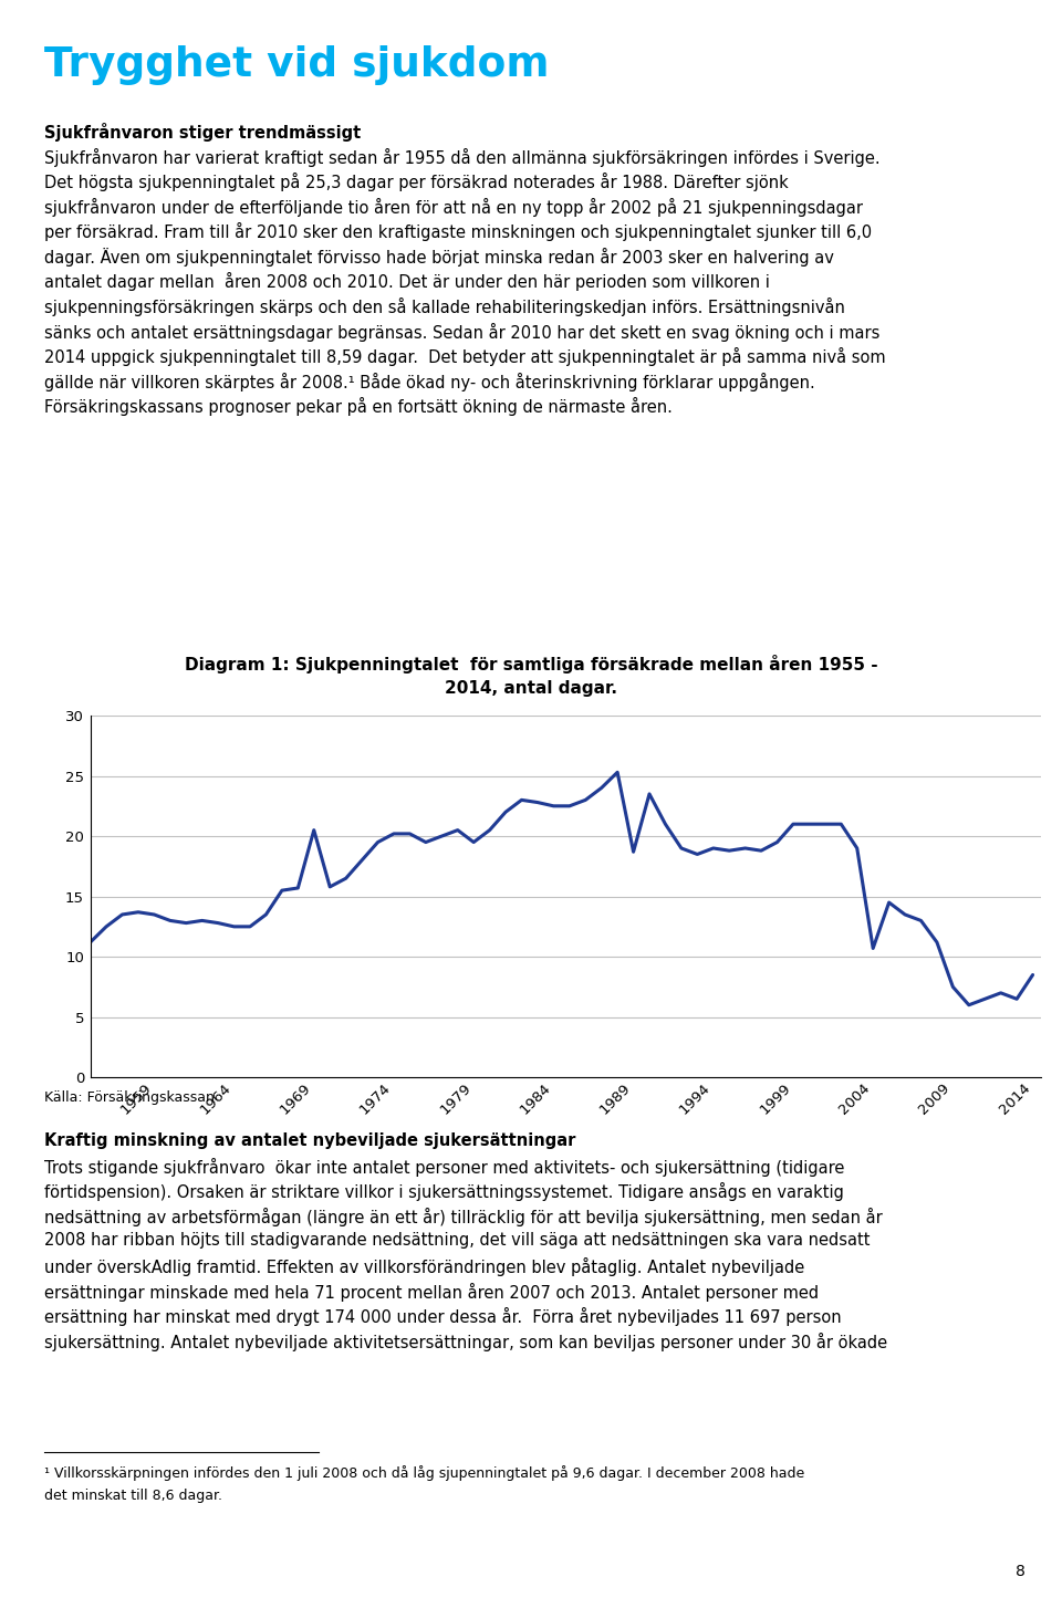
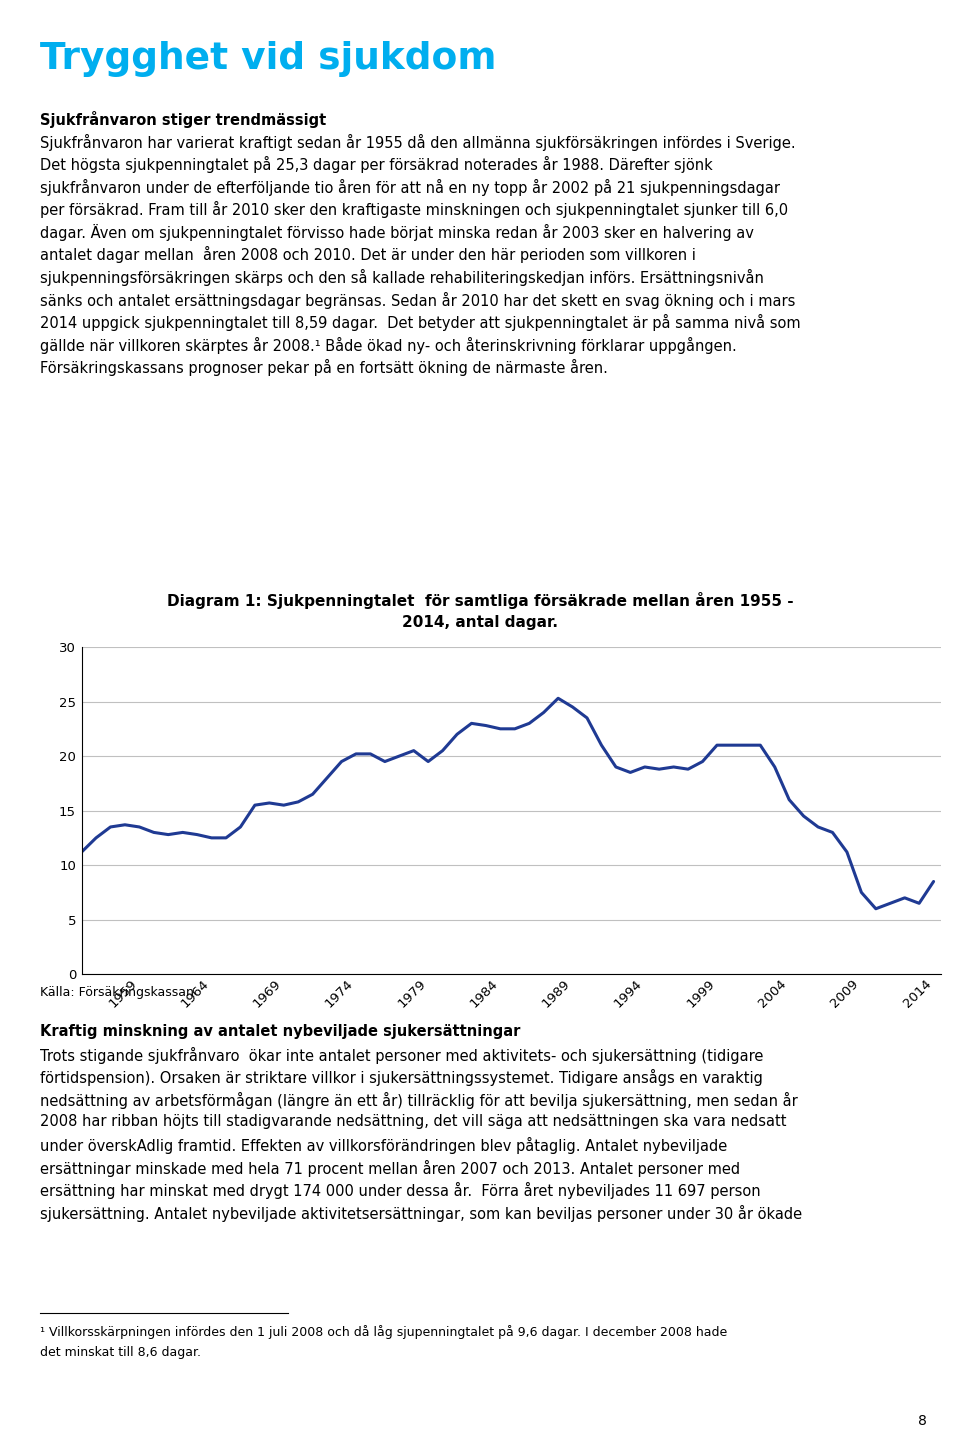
1969: 20.5 -> 15.5
1989: 18.7 -> 24.5
2004: 10.7 -> 16.0
